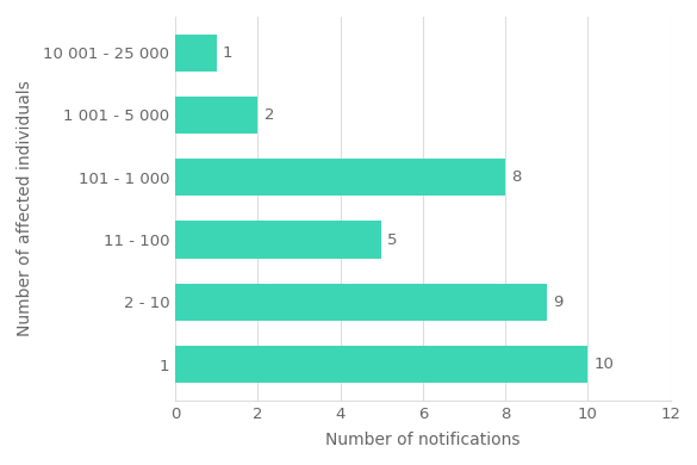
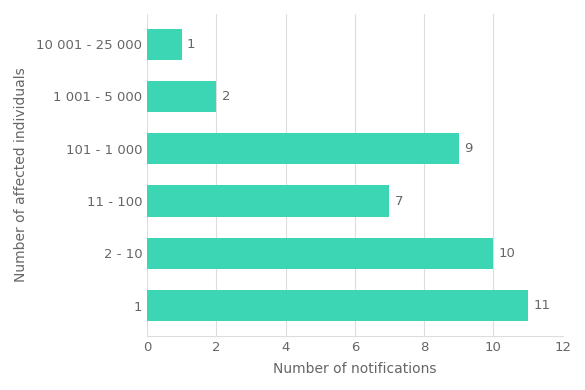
101 - 1 000: 8 -> 9
11 - 100: 5 -> 7
2 - 10: 9 -> 10
1: 10 -> 11
